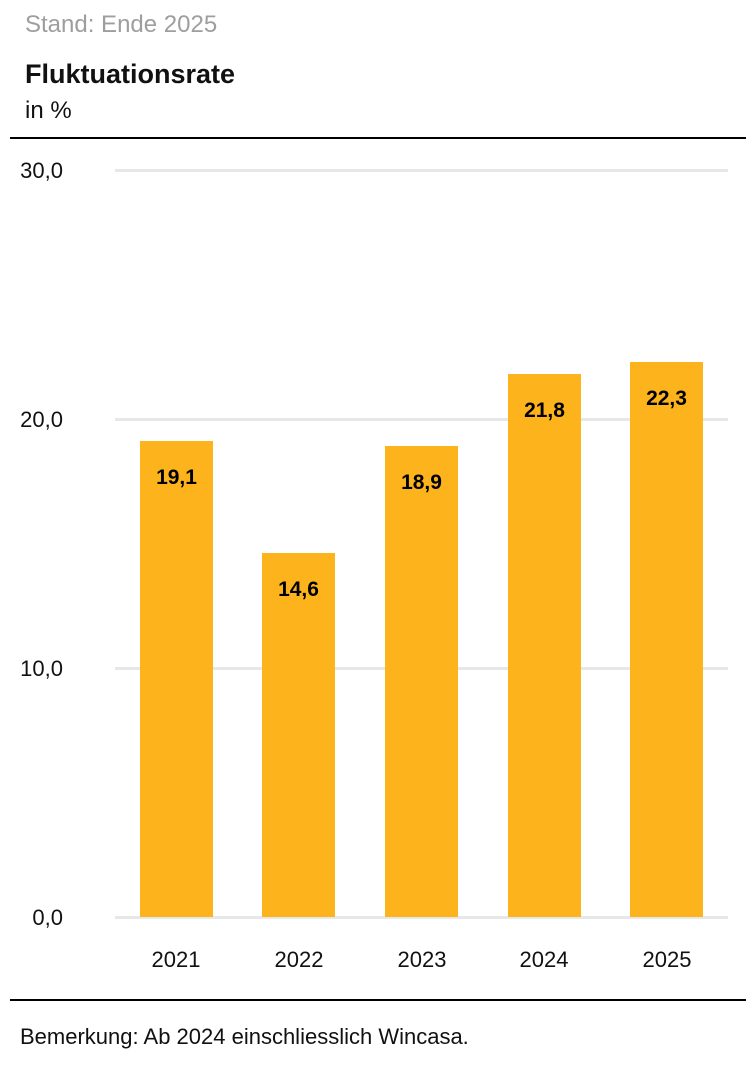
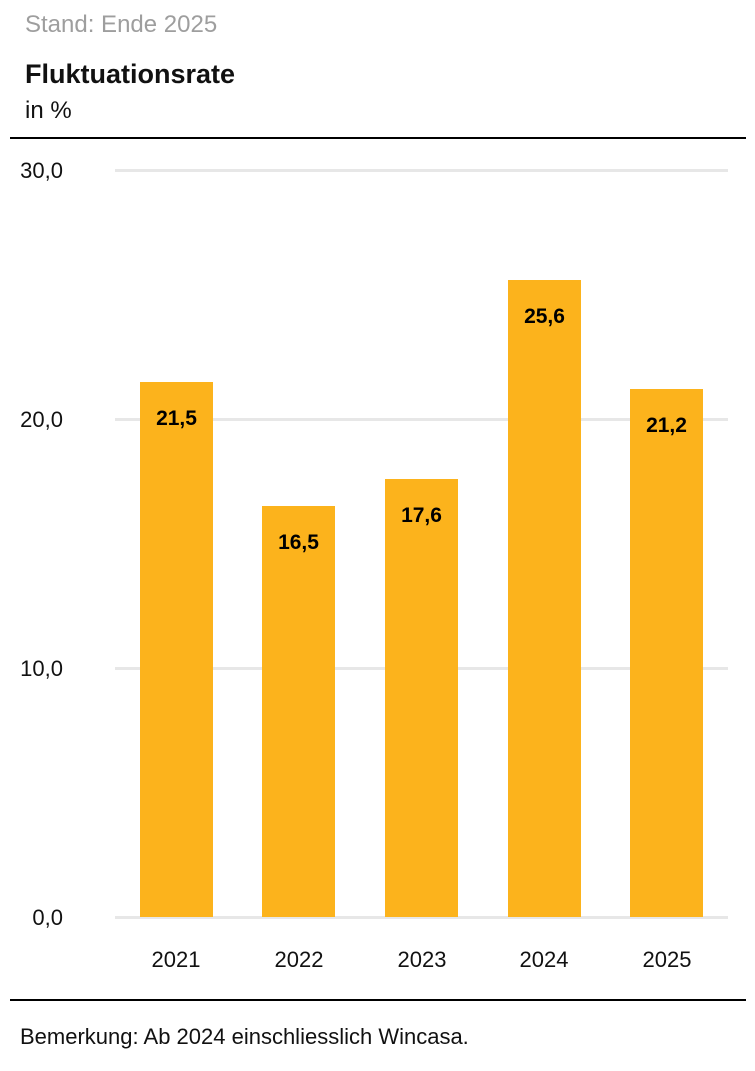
2021: 19,1 -> 21,5
2022: 14,6 -> 16,5
2023: 18,9 -> 17,6
2024: 21,8 -> 25,6
2025: 22,3 -> 21,2
